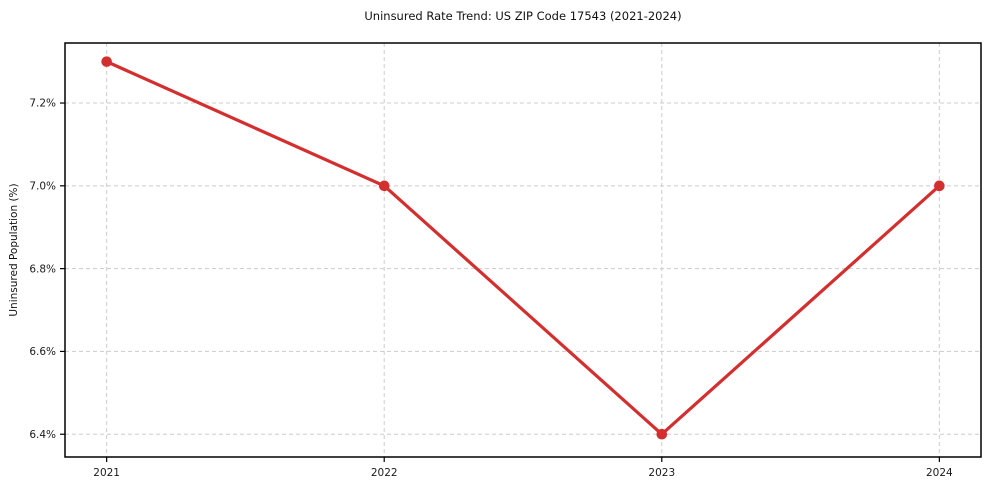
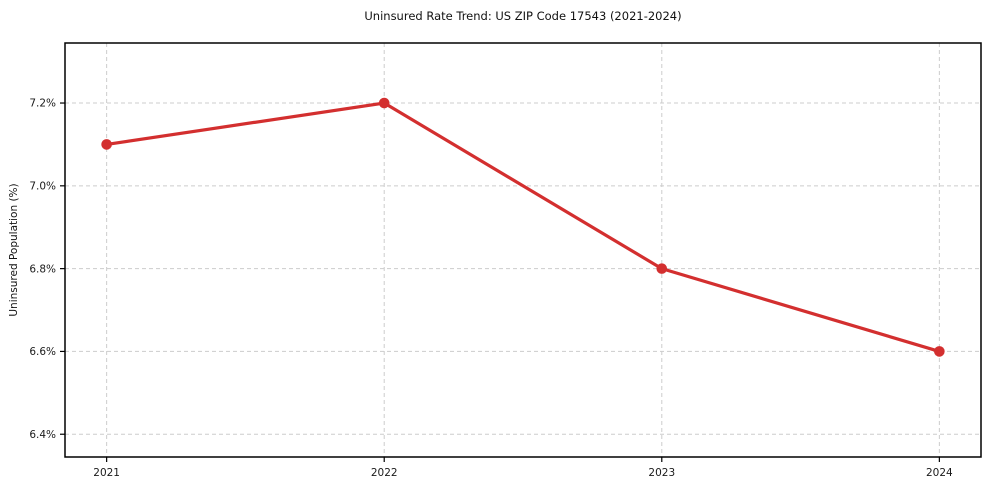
2021: 7.3% -> 7.1%
2022: 7.0% -> 7.2%
2023: 6.4% -> 6.8%
2024: 7.0% -> 6.6%
